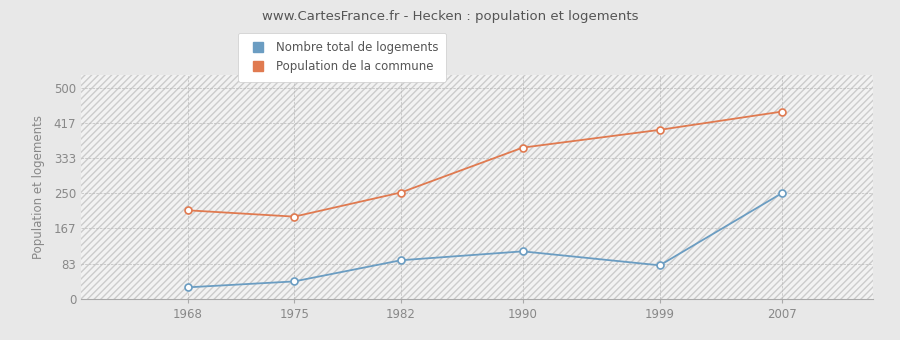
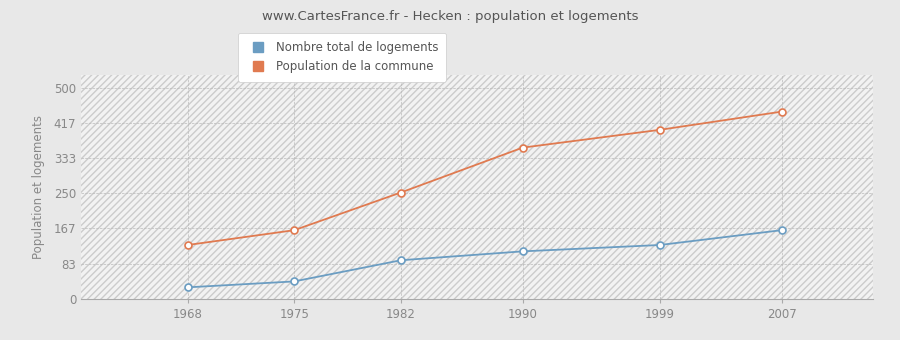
Population de la commune/1968: 210 -> 128
Population de la commune/1975: 195 -> 163
Nombre total de logements/1999: 80 -> 128
Nombre total de logements/2007: 250 -> 163
